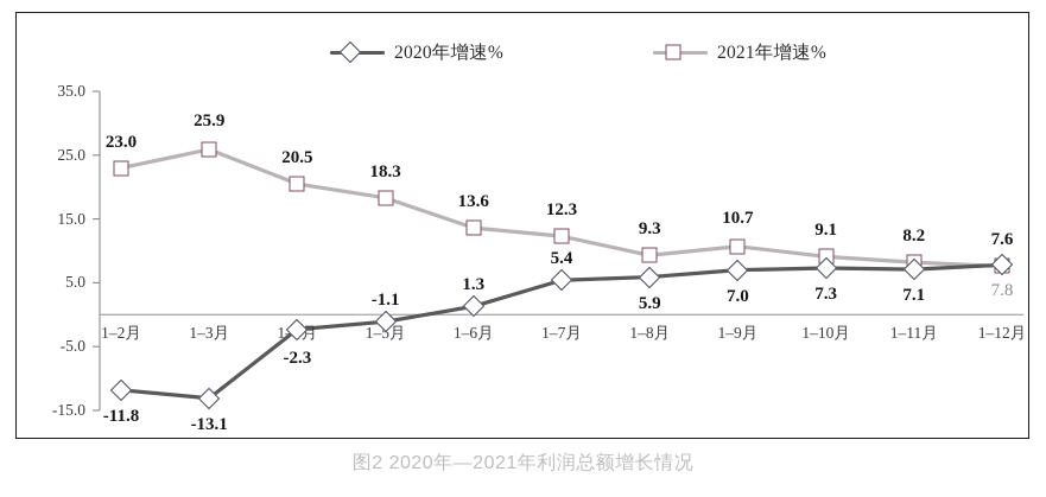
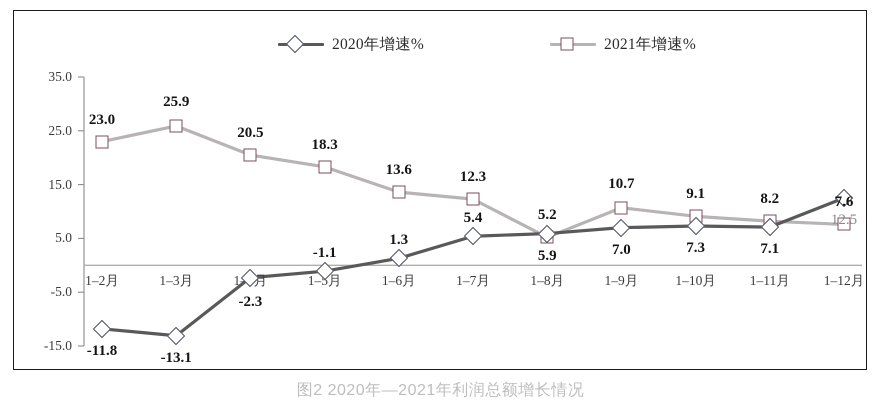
2021年增速%/1–8月: 9.3 -> 5.2
2020年增速%/1–12月: 7.8 -> 12.5
